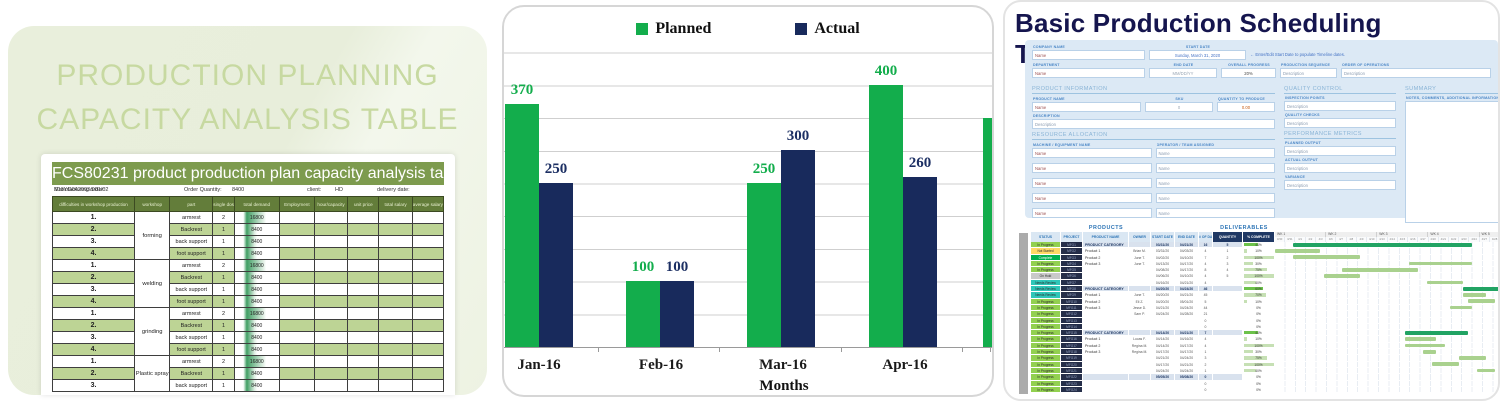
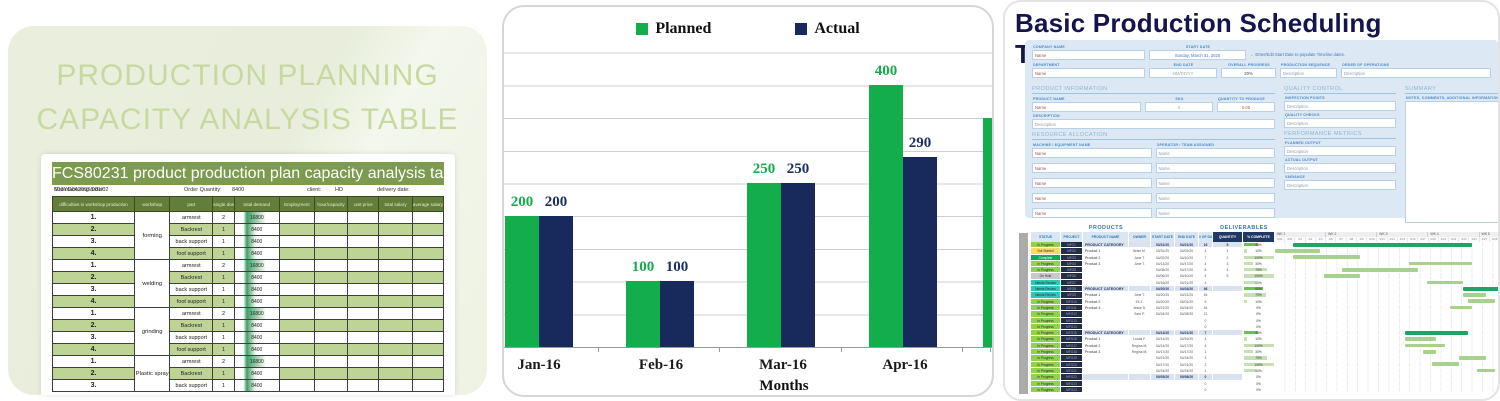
Planned/Jan-16: 370 -> 200
Actual/Jan-16: 250 -> 200
Actual/Mar-16: 300 -> 250
Actual/Apr-16: 260 -> 290
